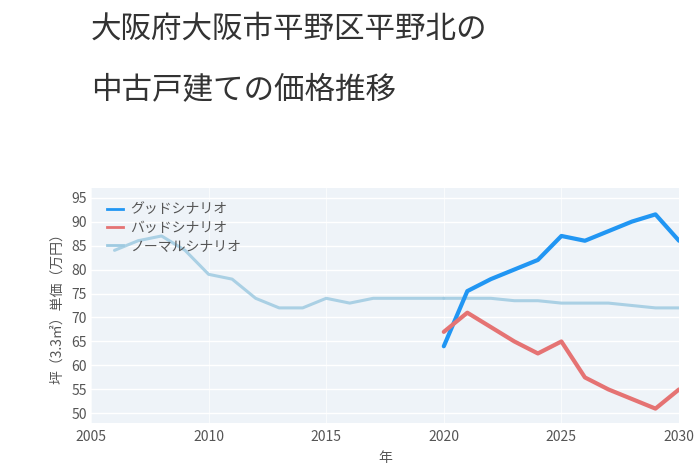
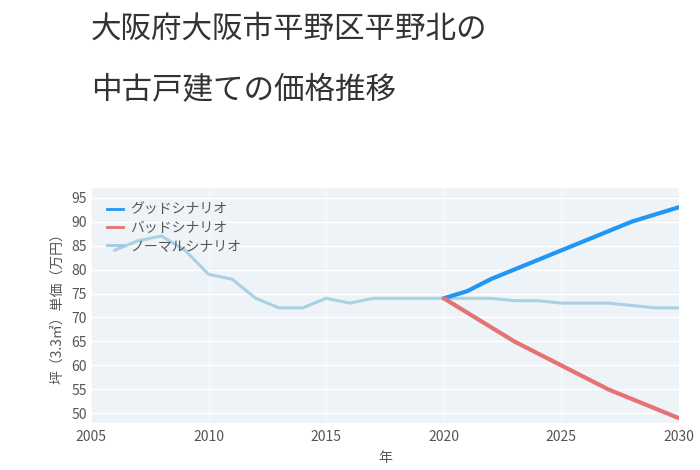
グッドシナリオ/2020: 64.0 -> 74.0
バッドシナリオ/2020: 67.0 -> 74.0
グッドシナリオ/2025: 87.0 -> 84.0
バッドシナリオ/2025: 65.0 -> 60.0
グッドシナリオ/2030: 86.0 -> 93.0
バッドシナリオ/2030: 55.0 -> 49.0
